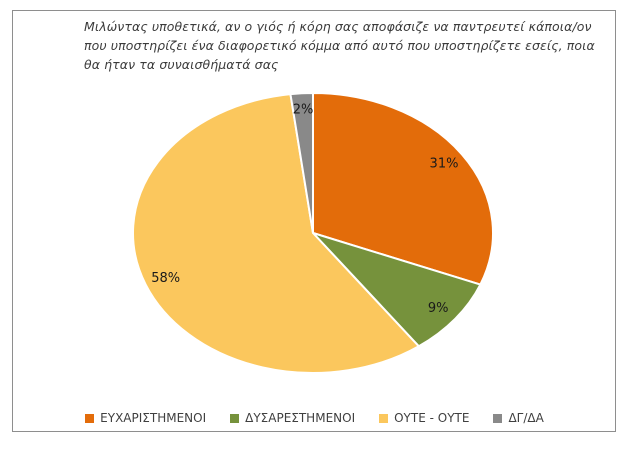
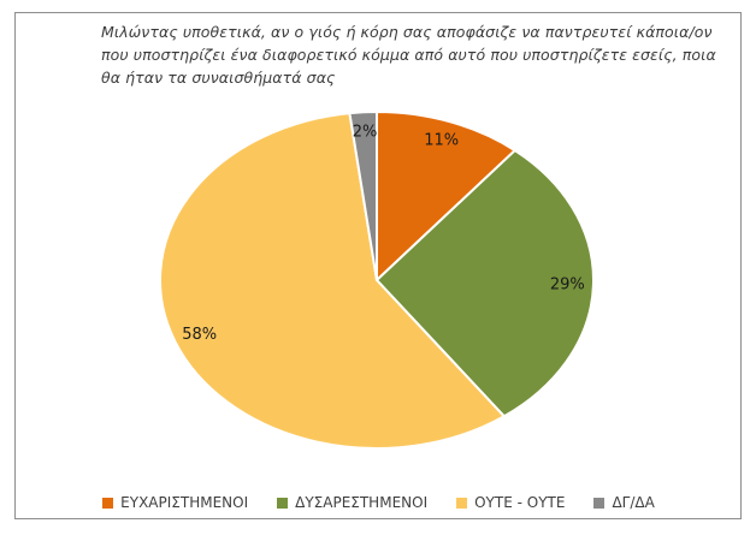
ΕΥΧΑΡΙΣΤΗΜΕΝΟΙ: 31% -> 11%
ΔΥΣΑΡΕΣΤΗΜΕΝΟΙ: 9% -> 29%
